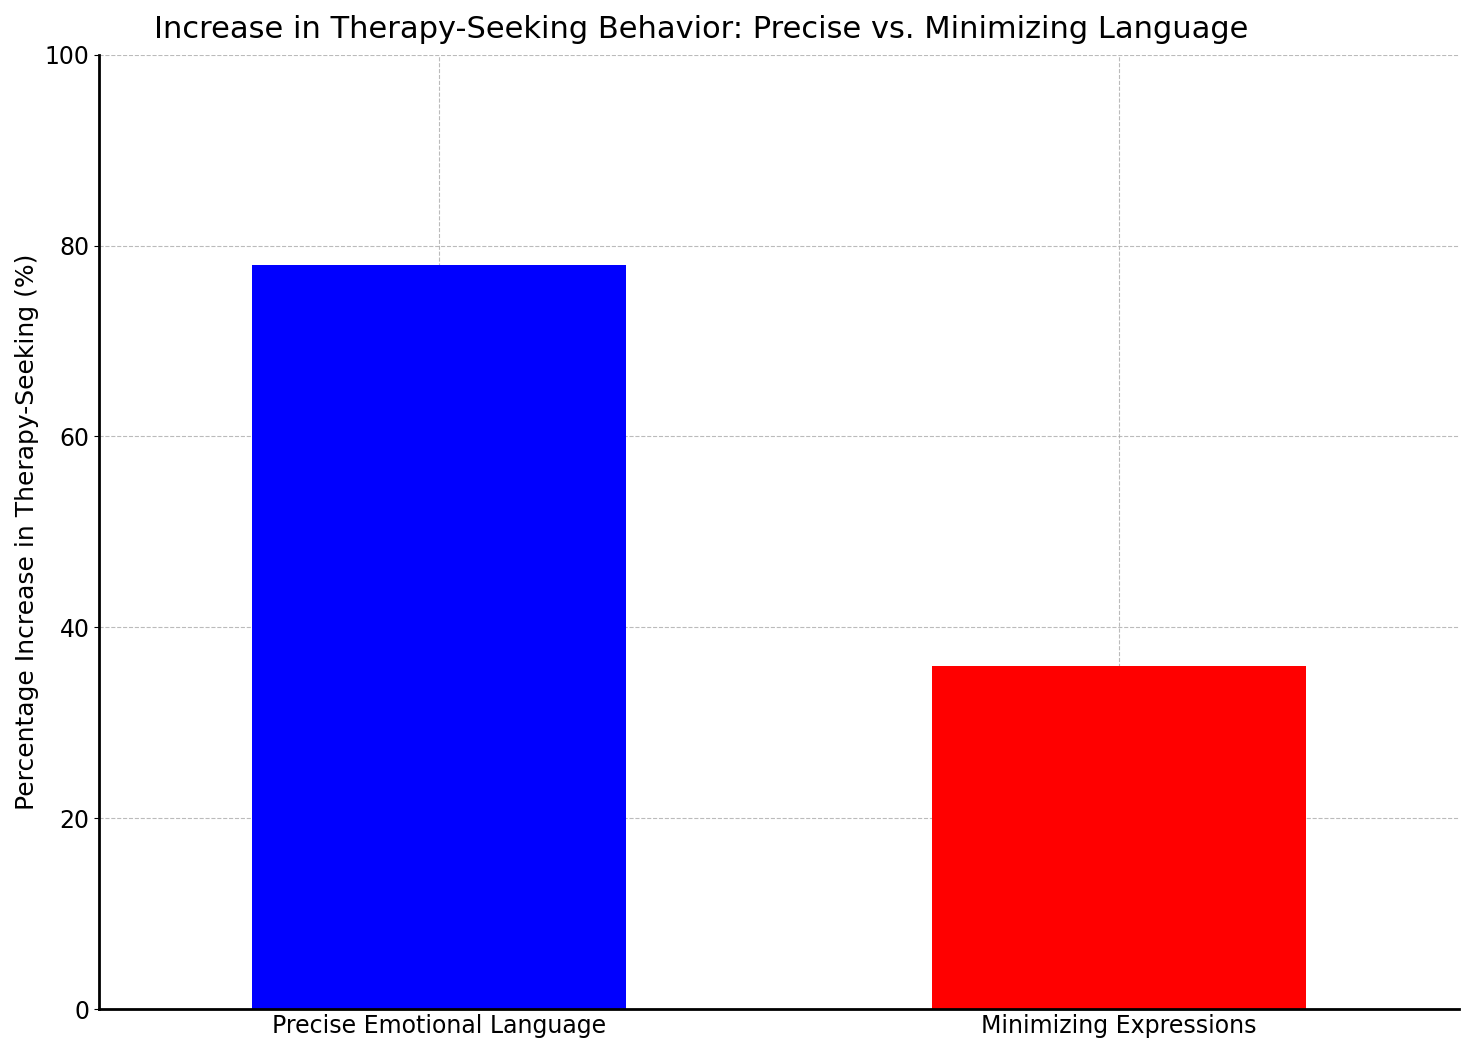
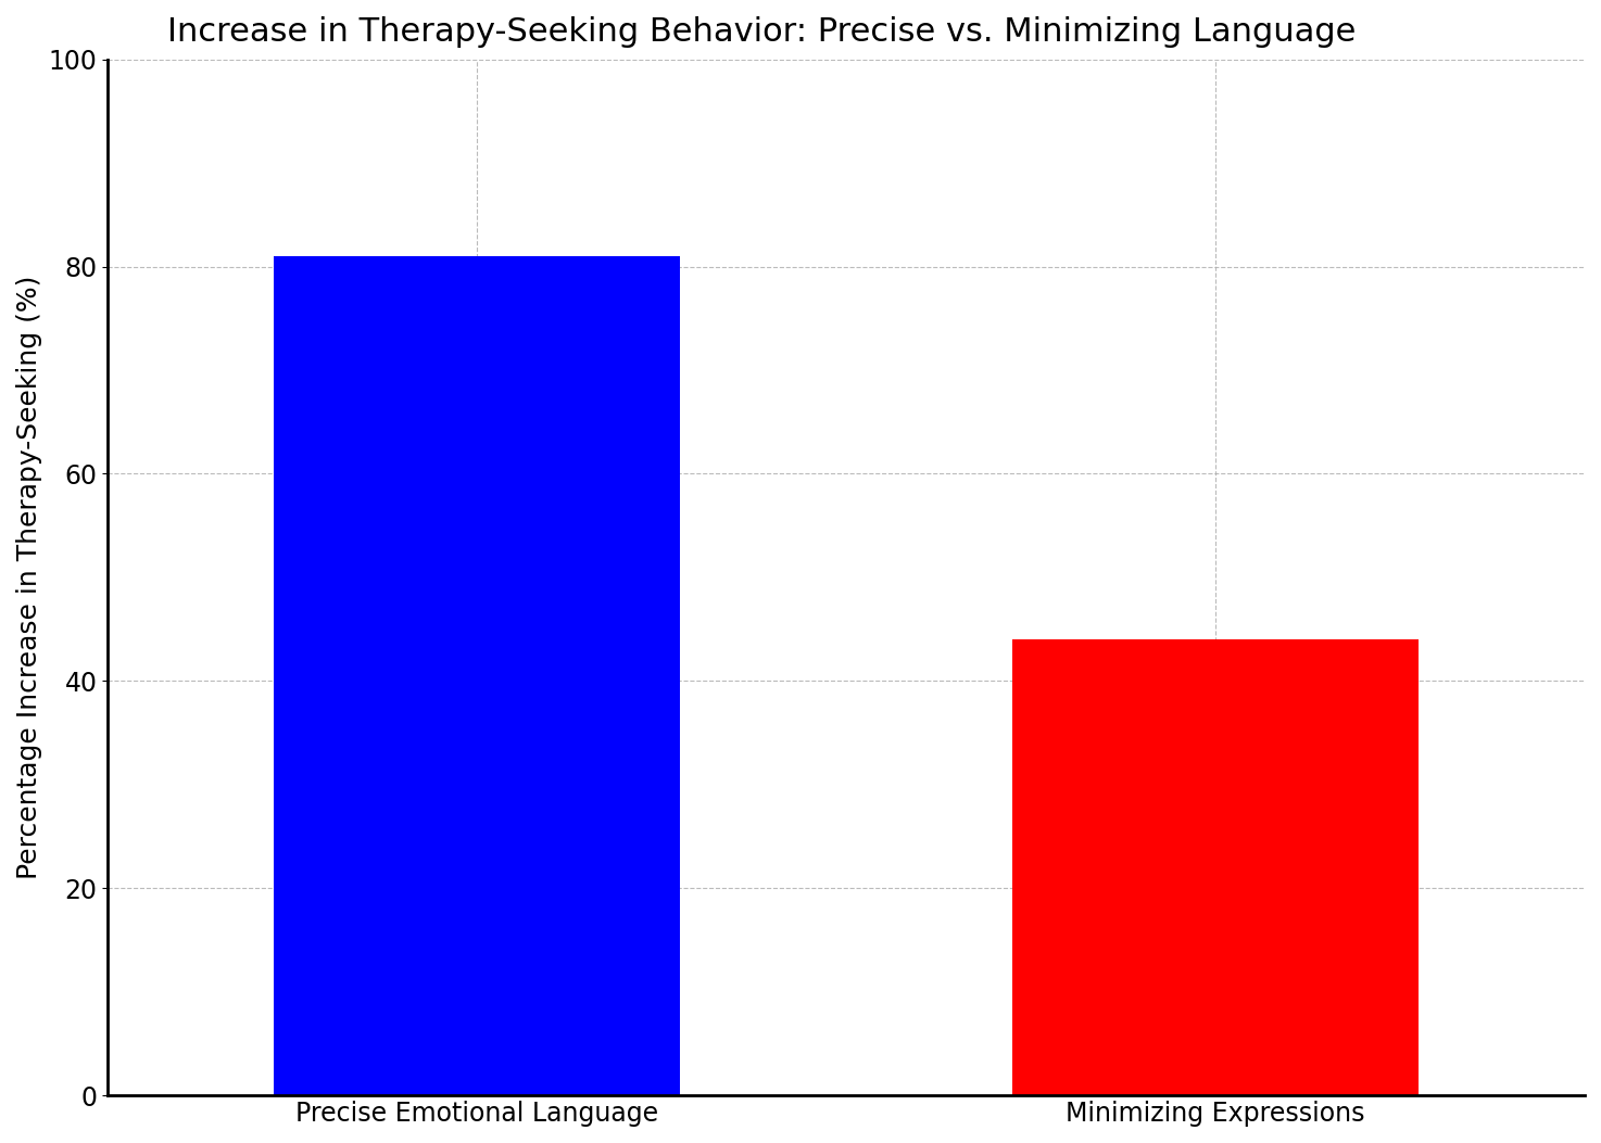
Precise Emotional Language: 78 -> 81
Minimizing Expressions: 36 -> 44
